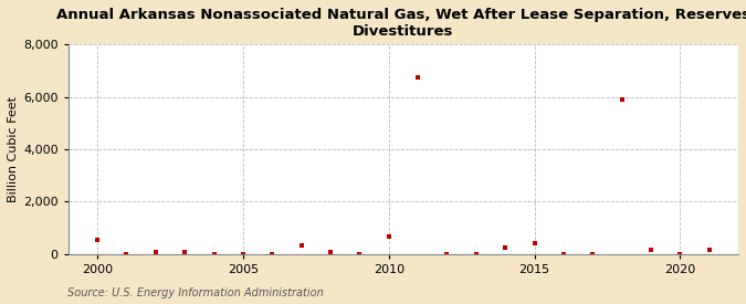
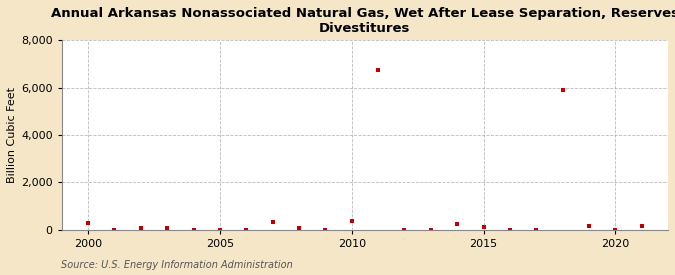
2000: 550 -> 270
2010: 650 -> 390
2015: 400 -> 130
